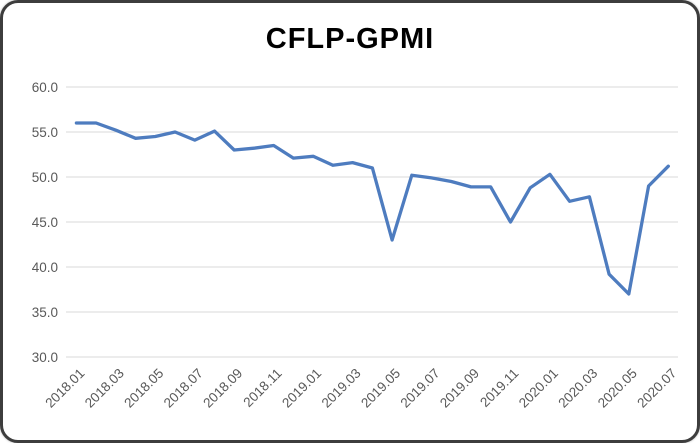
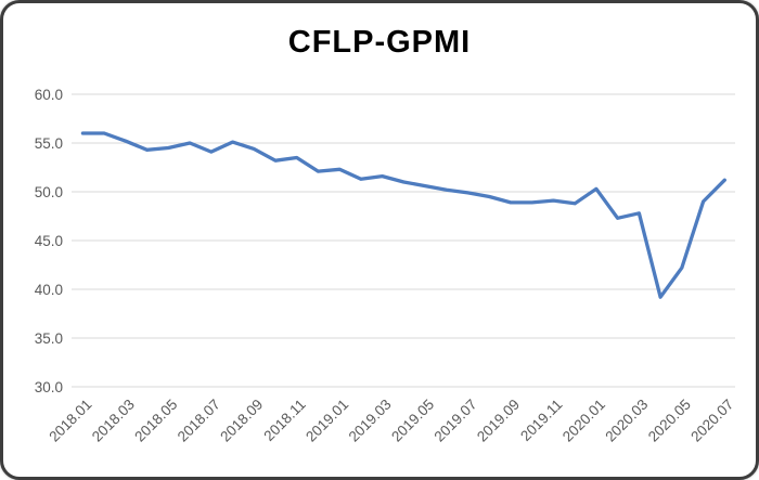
2018.09: 53 -> 54
2019.05: 43 -> 51
2019.11: 45 -> 49
2020.05: 37 -> 42
